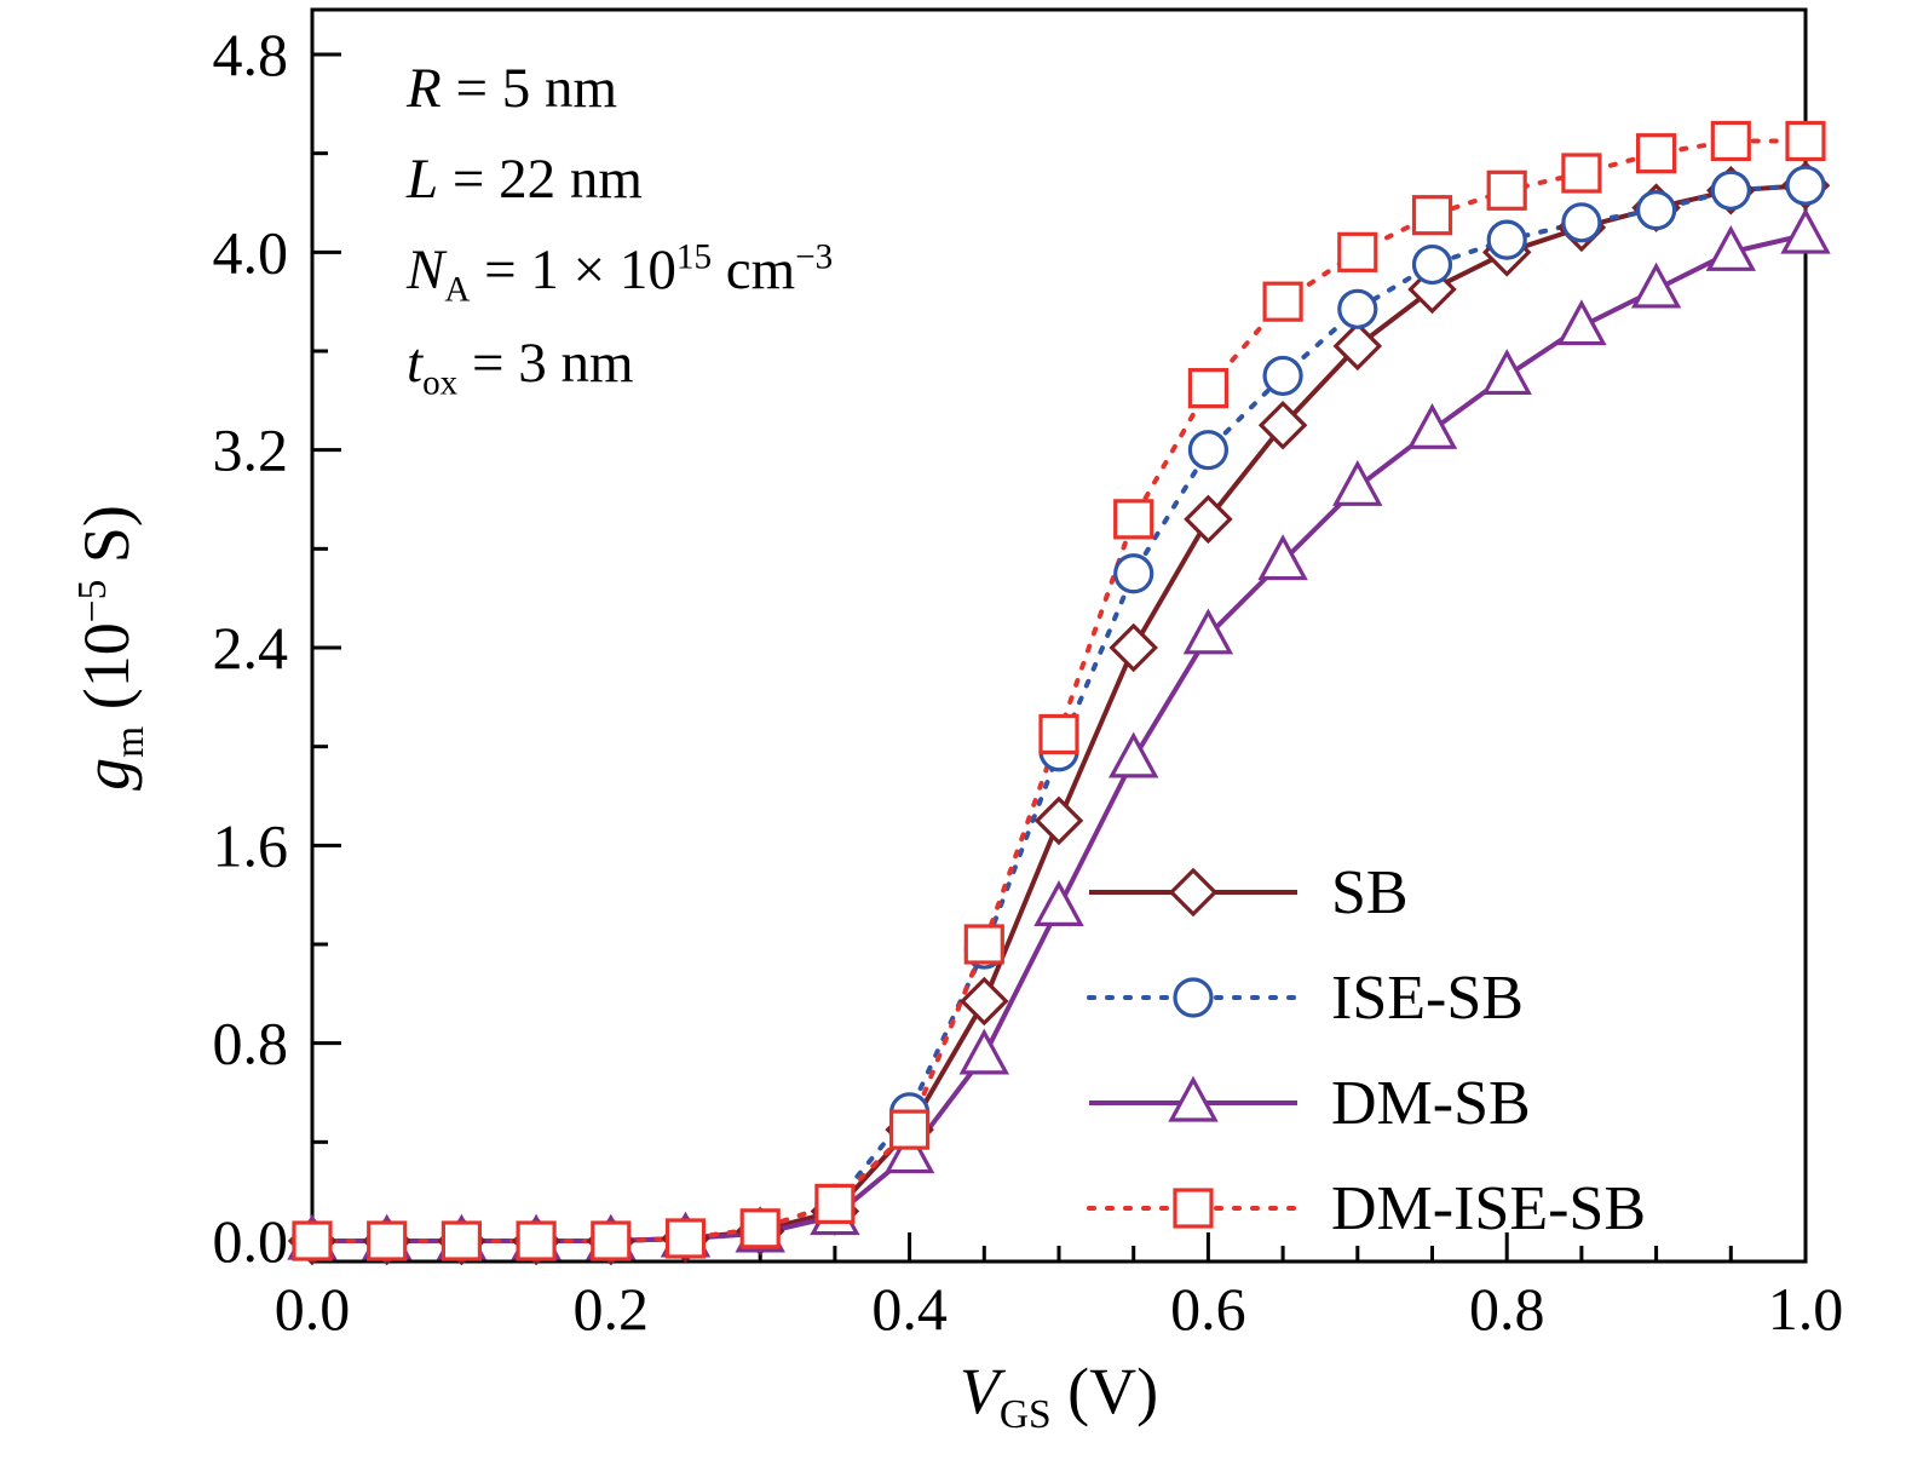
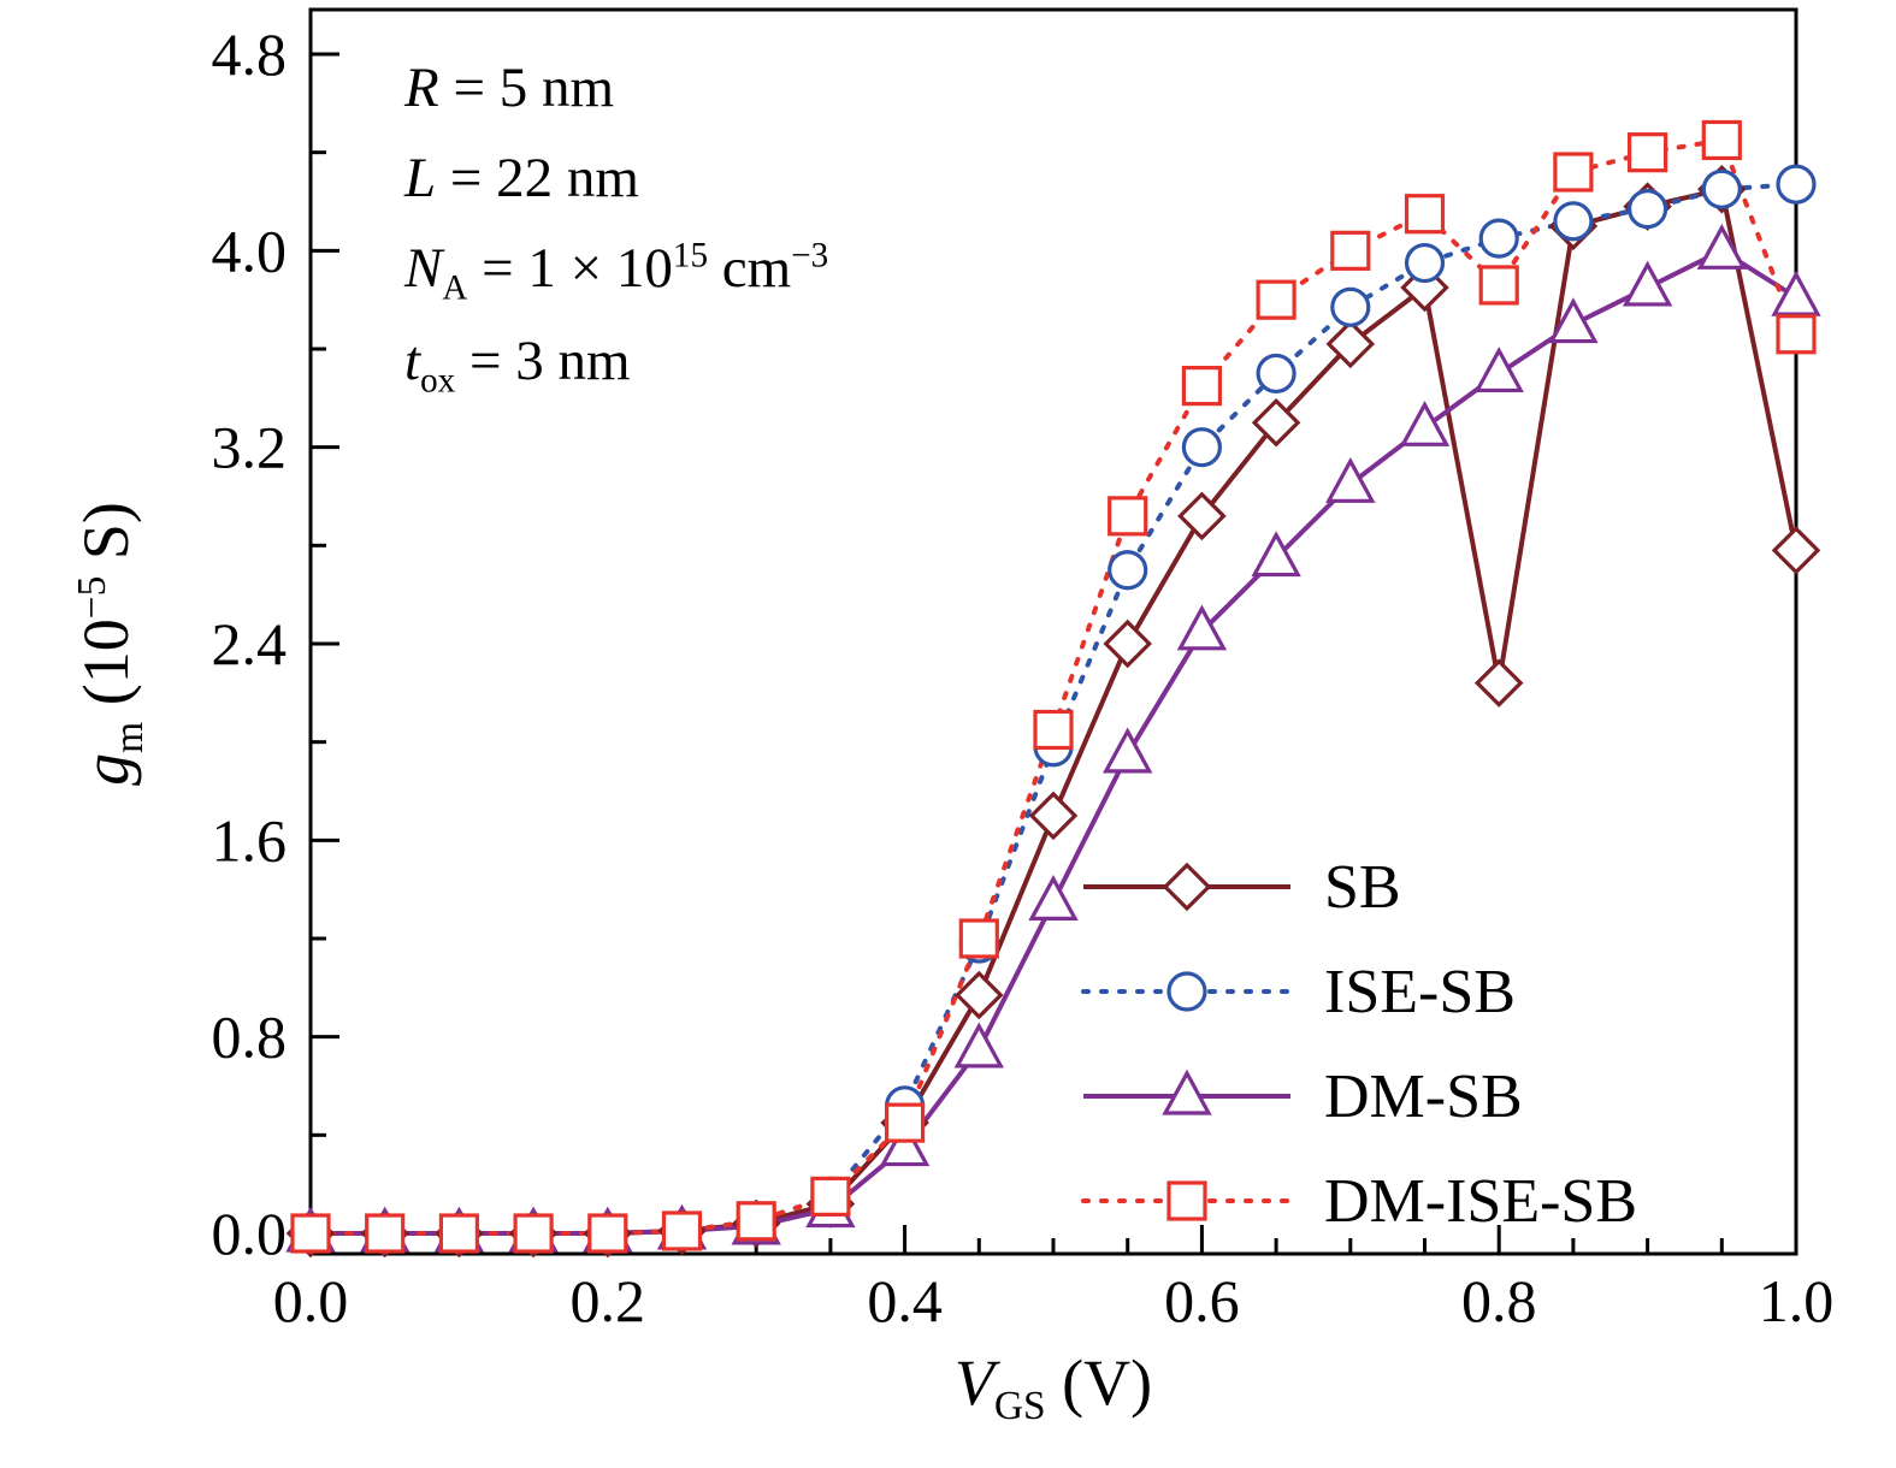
SB/0.8: 4.00 -> 2.24
DM-ISE-SB/0.8: 4.25 -> 3.86
SB/1.0: 4.27 -> 2.78
DM-SB/1.0: 4.07 -> 3.81
DM-ISE-SB/1.0: 4.45 -> 3.66
